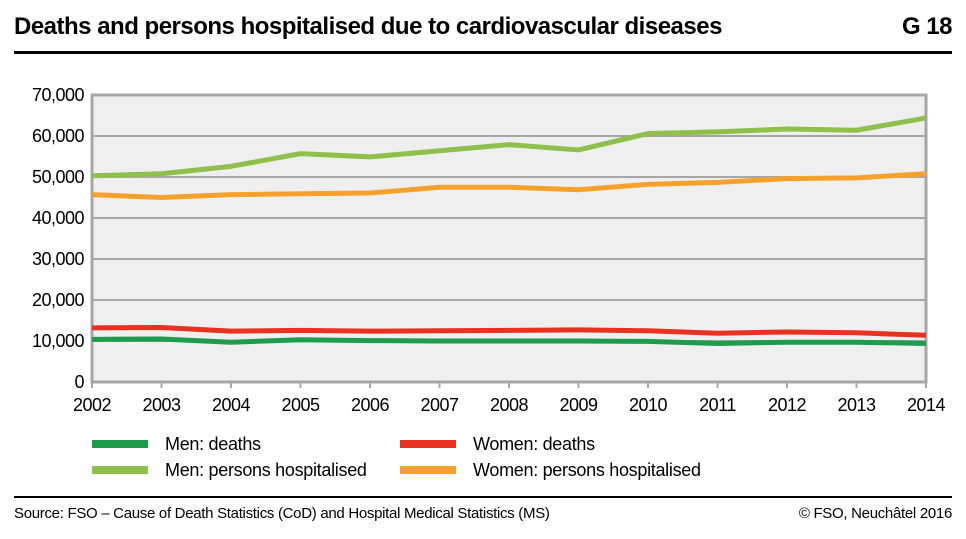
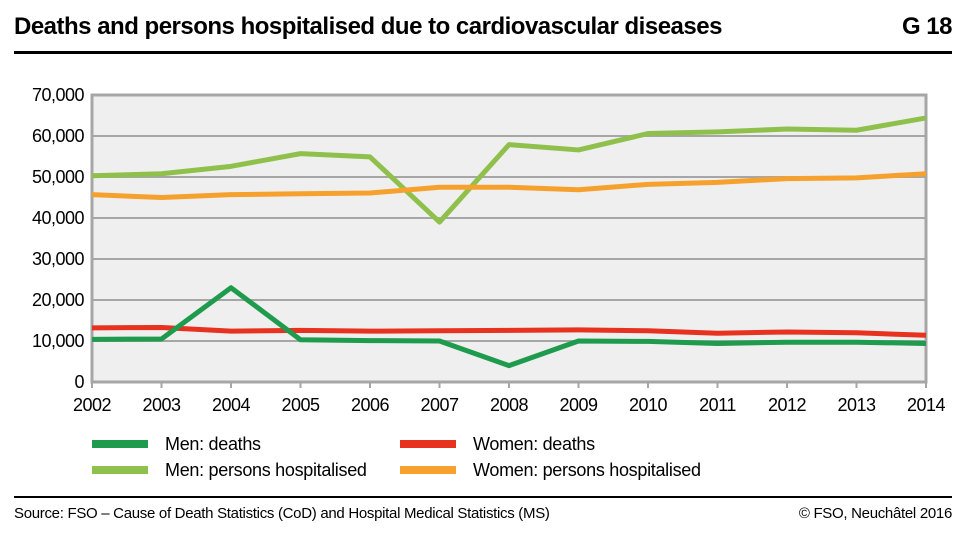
Men: deaths/2004: 10000 -> 23000
Men: persons hospitalised/2007: 56000 -> 39000
Men: deaths/2008: 10000 -> 4000
